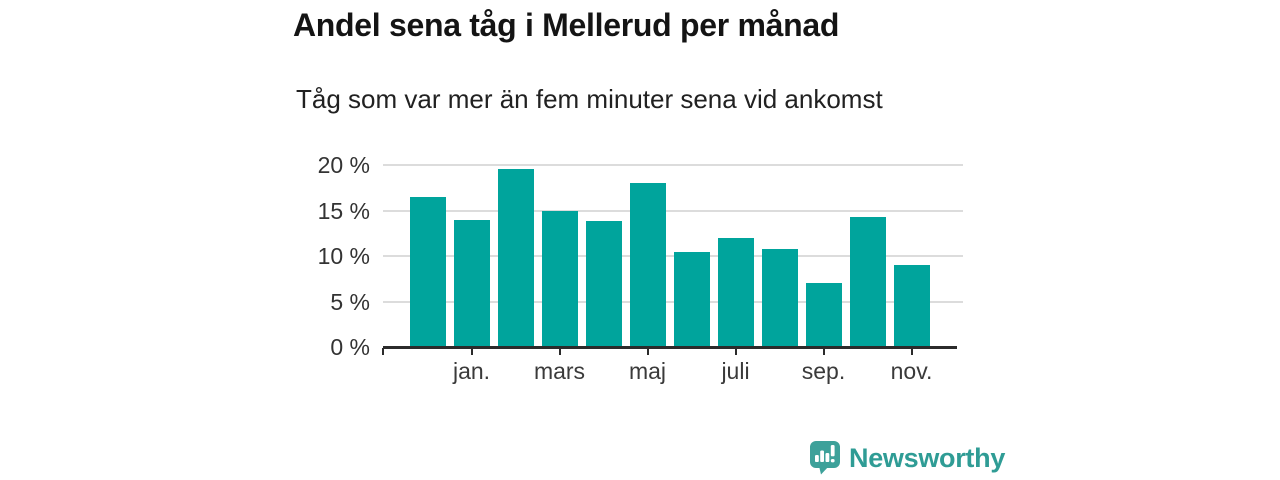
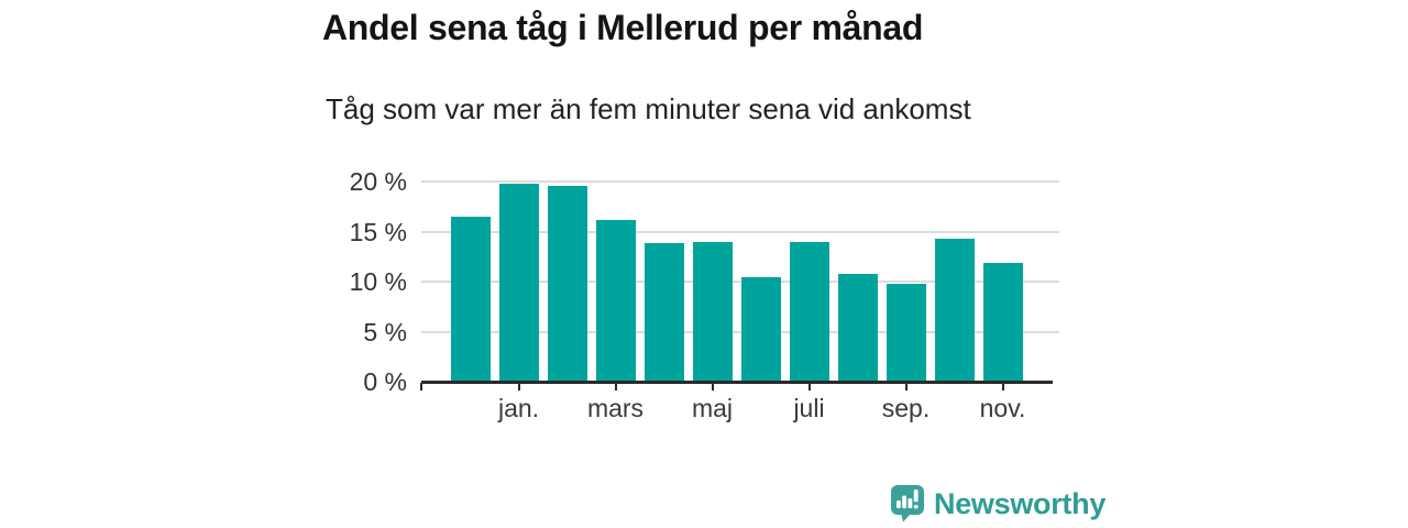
jan.: 14% -> 20%
mars: 15% -> 16%
maj: 18% -> 14%
juli: 12% -> 14%
sep.: 7% -> 10%
nov.: 9% -> 12%
